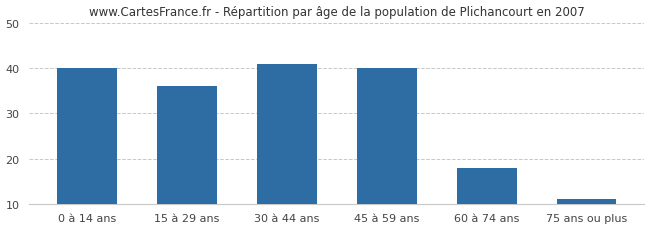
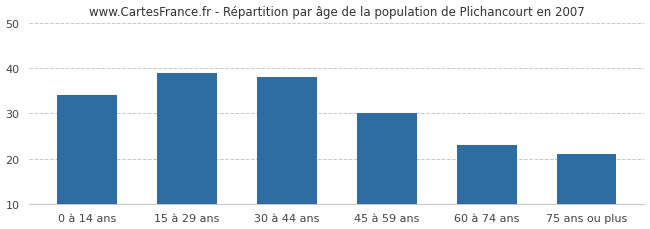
0 à 14 ans: 40 -> 34
15 à 29 ans: 36 -> 39
30 à 44 ans: 41 -> 38
45 à 59 ans: 40 -> 30
60 à 74 ans: 18 -> 23
75 ans ou plus: 11 -> 21
